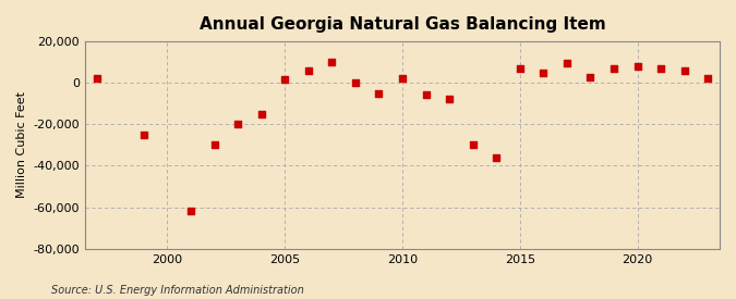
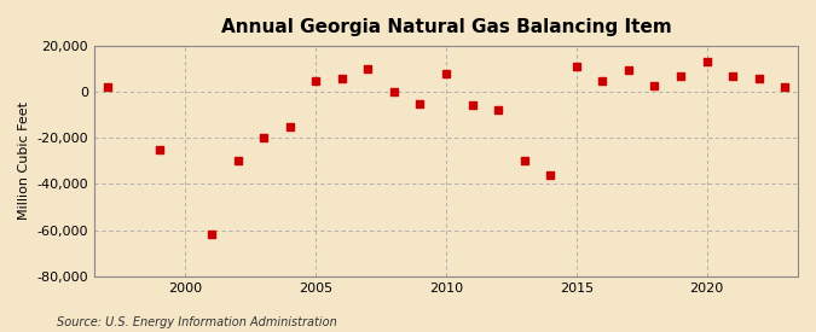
2005: 2,000 -> 5,000
2010: 2,000 -> 8,000
2015: 7,000 -> 11,000
2020: 8,000 -> 13,000
